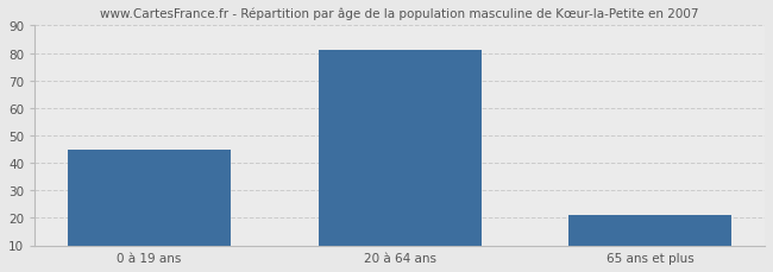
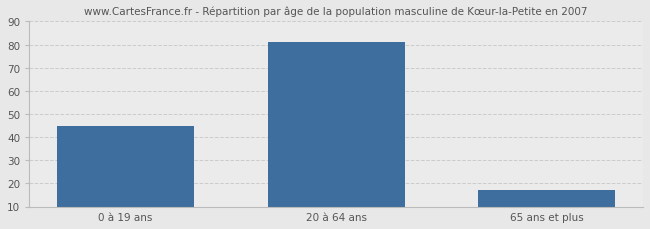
65 ans et plus: 21 -> 17
